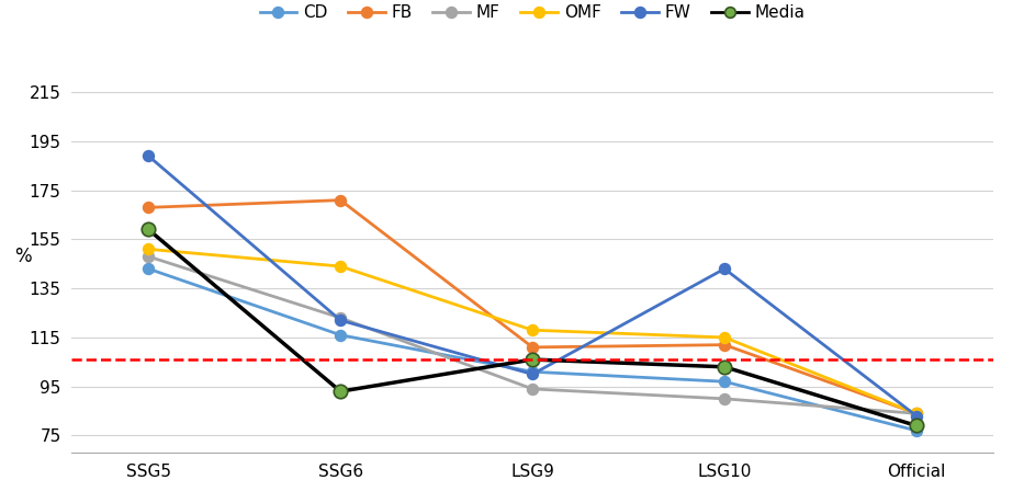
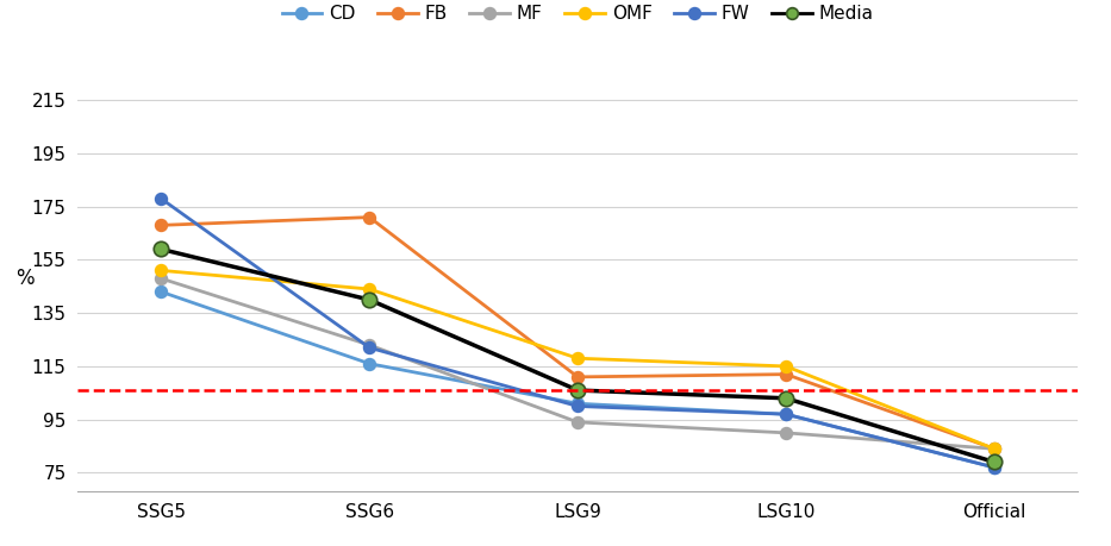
FW/SSG5: 189 -> 178
Media/SSG6: 93 -> 140
FW/LSG10: 143 -> 97
FW/Official: 83 -> 77
